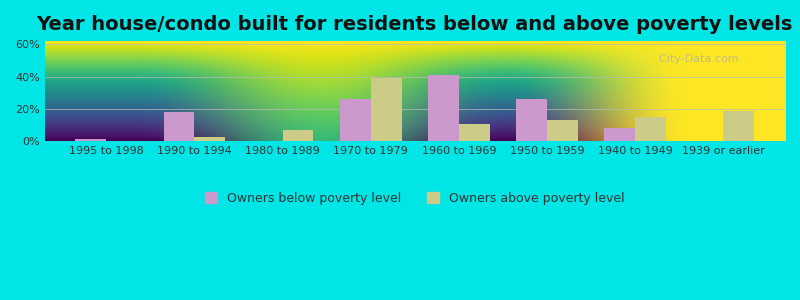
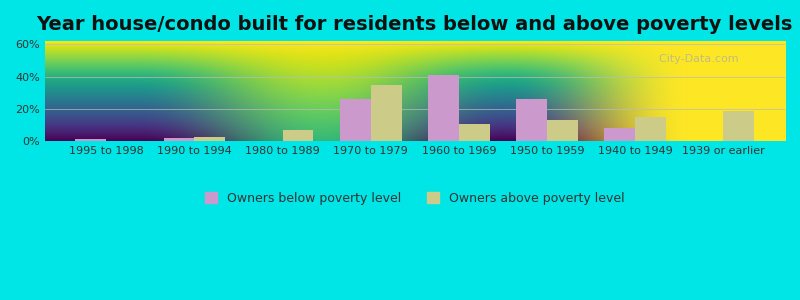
Owners below poverty level/1990 to 1994: 18% -> 2%
Owners above poverty level/1970 to 1979: 39% -> 35%
